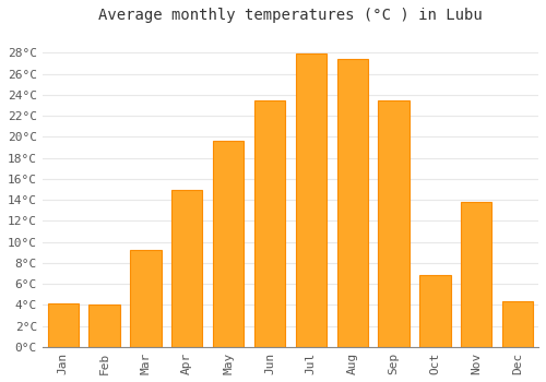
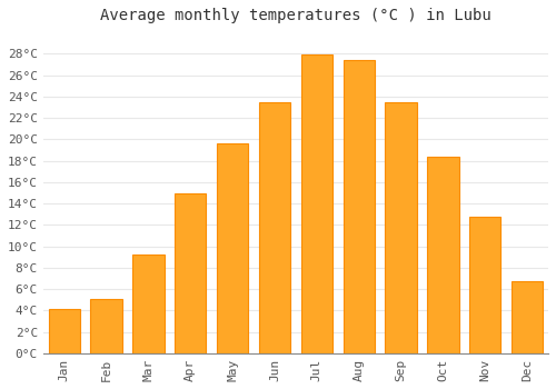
Feb: 4.0°C -> 5.1°C
Oct: 6.8°C -> 18.4°C
Nov: 13.8°C -> 12.8°C
Dec: 4.4°C -> 6.7°C
